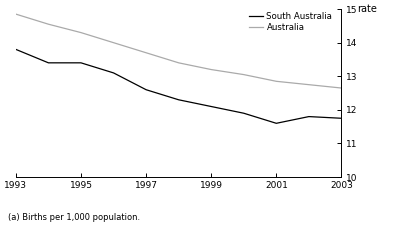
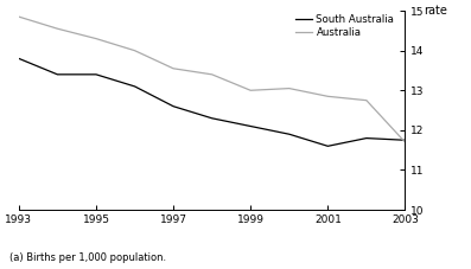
Australia/1997: 13.70 -> 13.55
Australia/1999: 13.20 -> 13.00
Australia/2003: 12.65 -> 11.70
